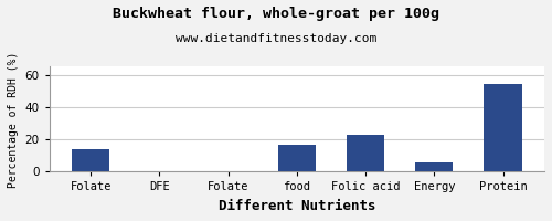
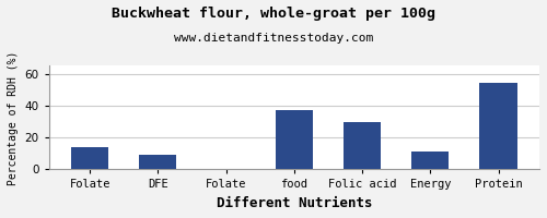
DFE: 0 -> 9
food: 17 -> 37
Folic acid: 23 -> 30
Energy: 6 -> 11
